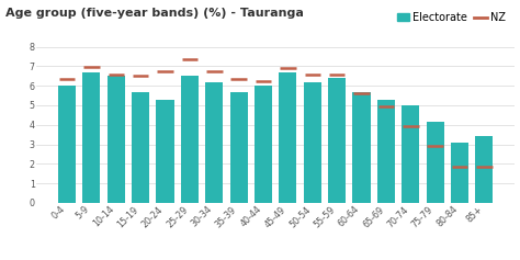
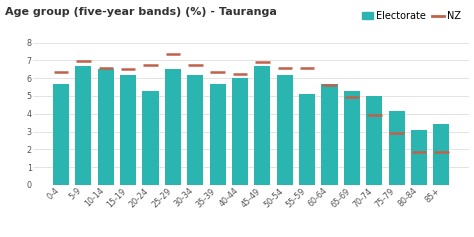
0-4: 6.0 -> 5.7
15-19: 5.7 -> 6.2
55-59: 6.4 -> 5.1
